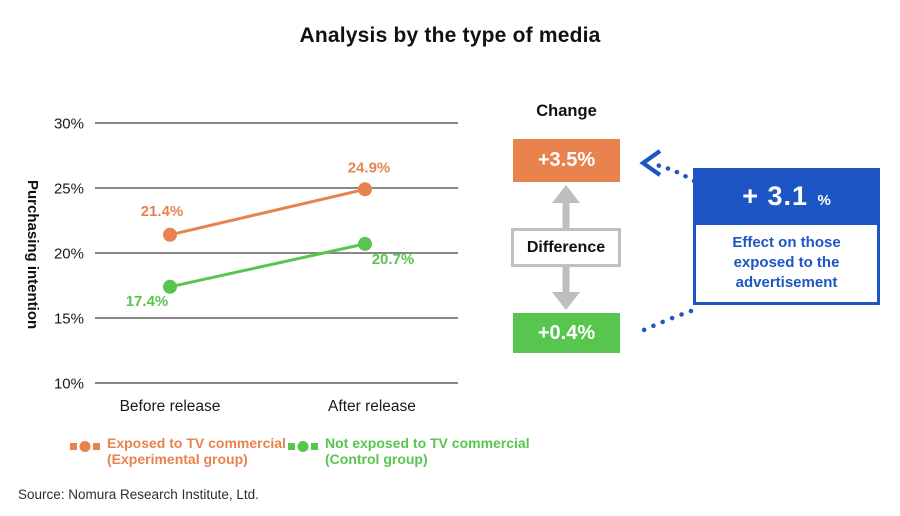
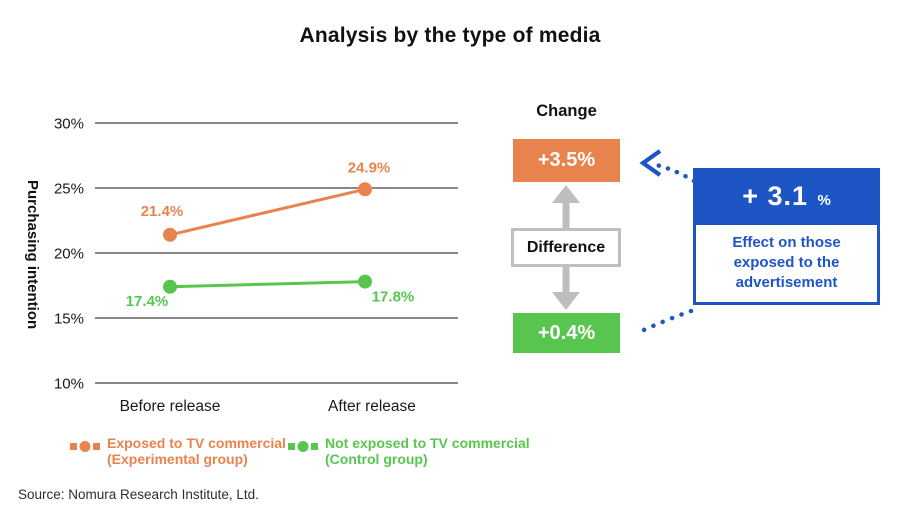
Not exposed to TV commercial (Control group)/After release: 20.7% -> 17.8%
